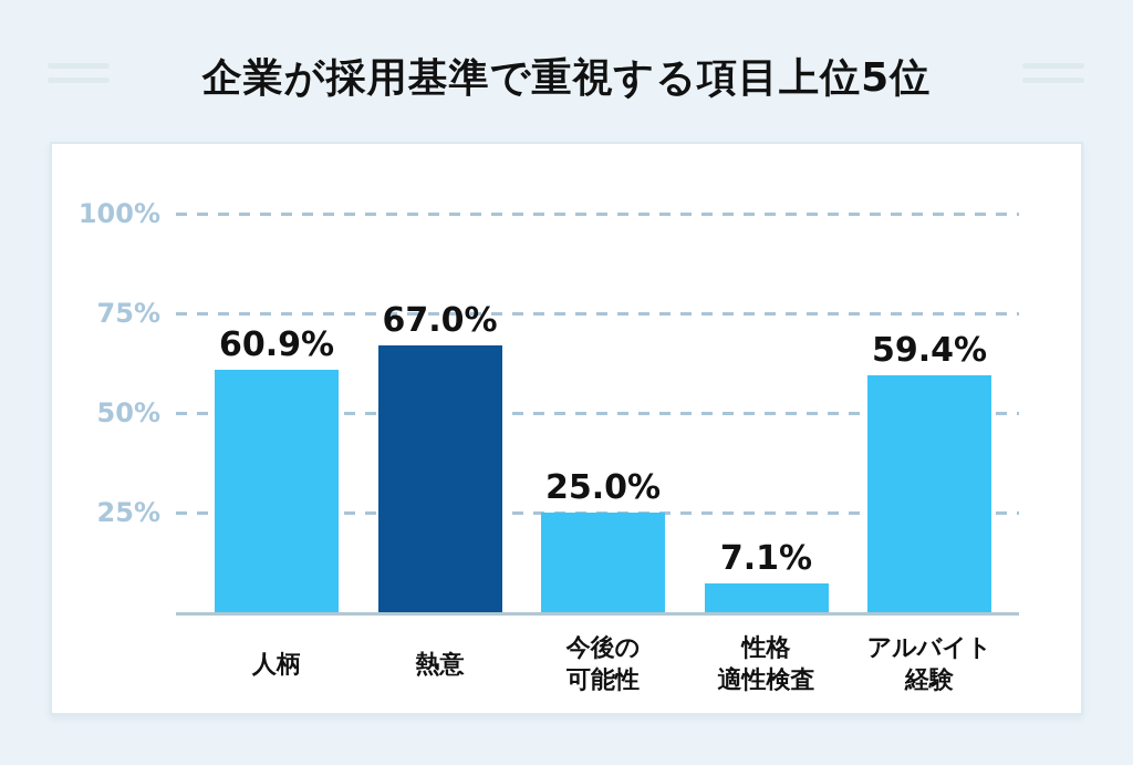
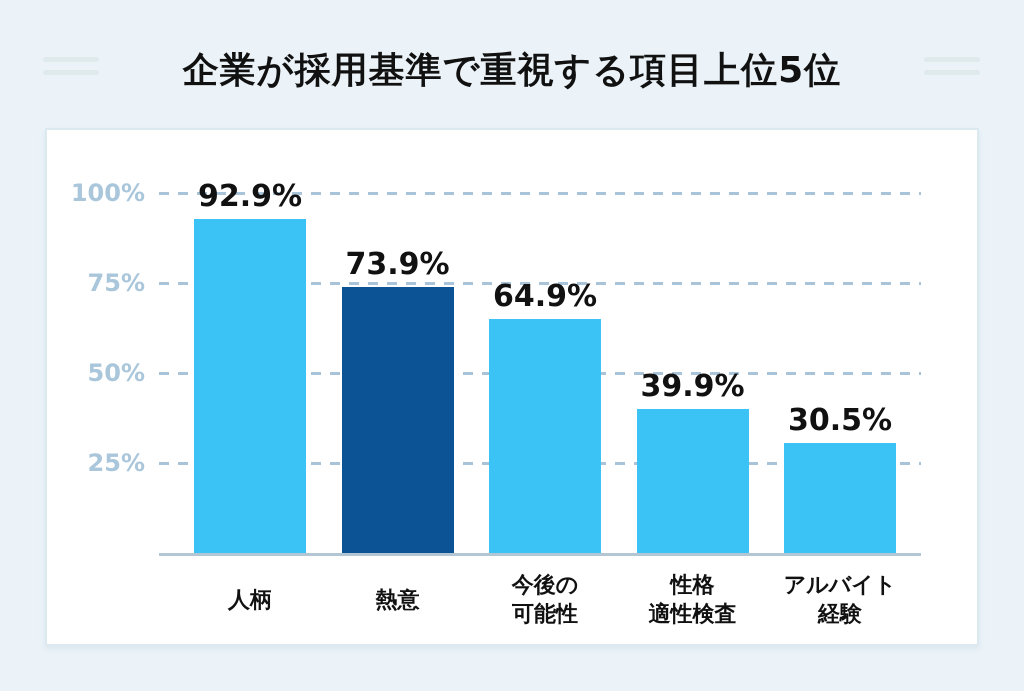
人柄: 60.9% -> 92.9%
熱意: 67.0% -> 73.9%
今後の 可能性: 25.0% -> 64.9%
性格 適性検査: 7.1% -> 39.9%
アルバイト 経験: 59.4% -> 30.5%
